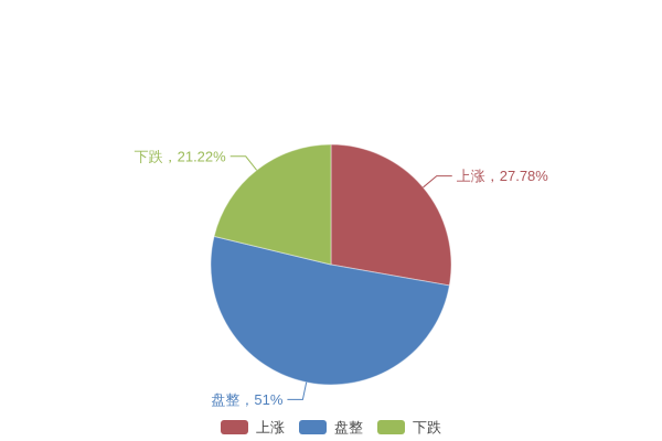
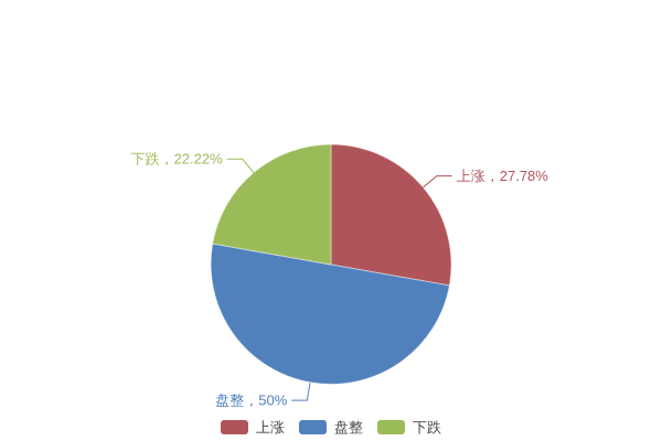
盘整: 51 -> 50
下跌: 21.22 -> 22.22
